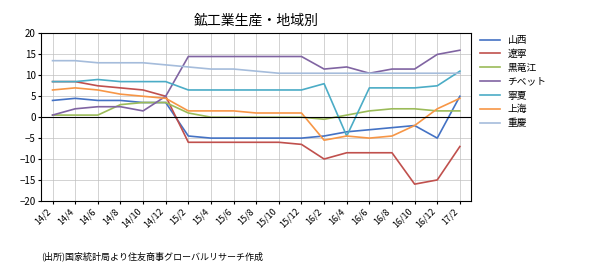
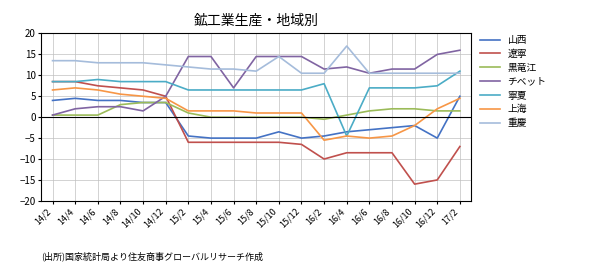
チベット/15/6: 14.5 -> 7.0
山西/15/10: -5.0 -> -3.5
重慶/15/10: 10.5 -> 14.5
重慶/16/4: 10.5 -> 17.0
